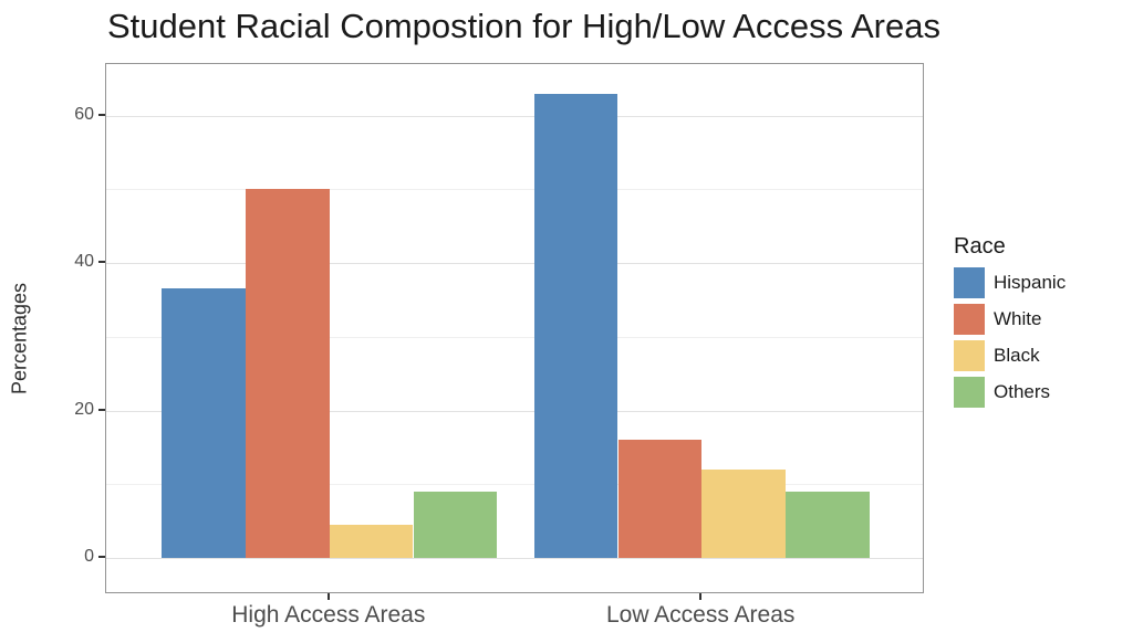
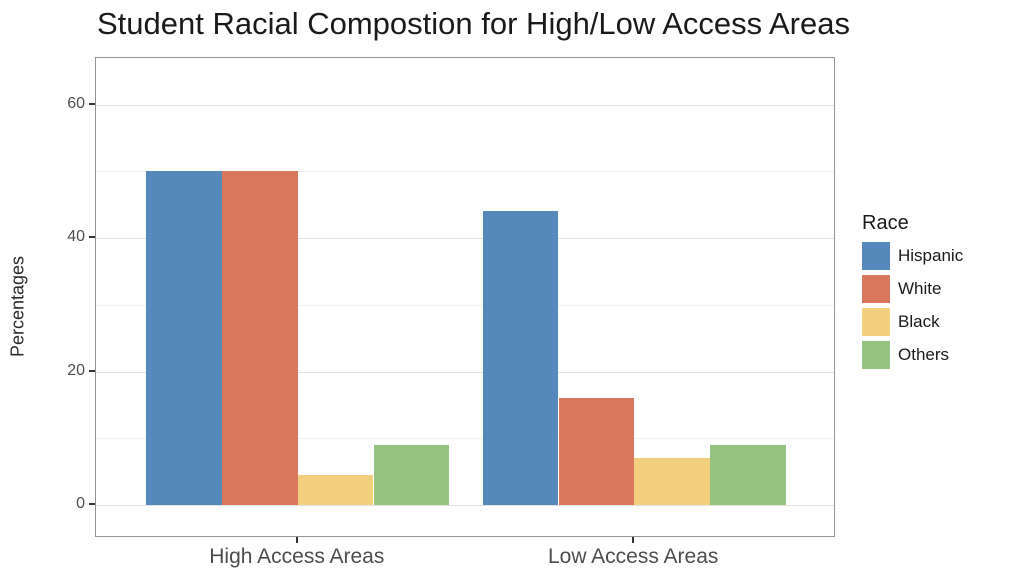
Hispanic/High Access Areas: 36 -> 50
Hispanic/Low Access Areas: 63 -> 44
Black/Low Access Areas: 12 -> 7
